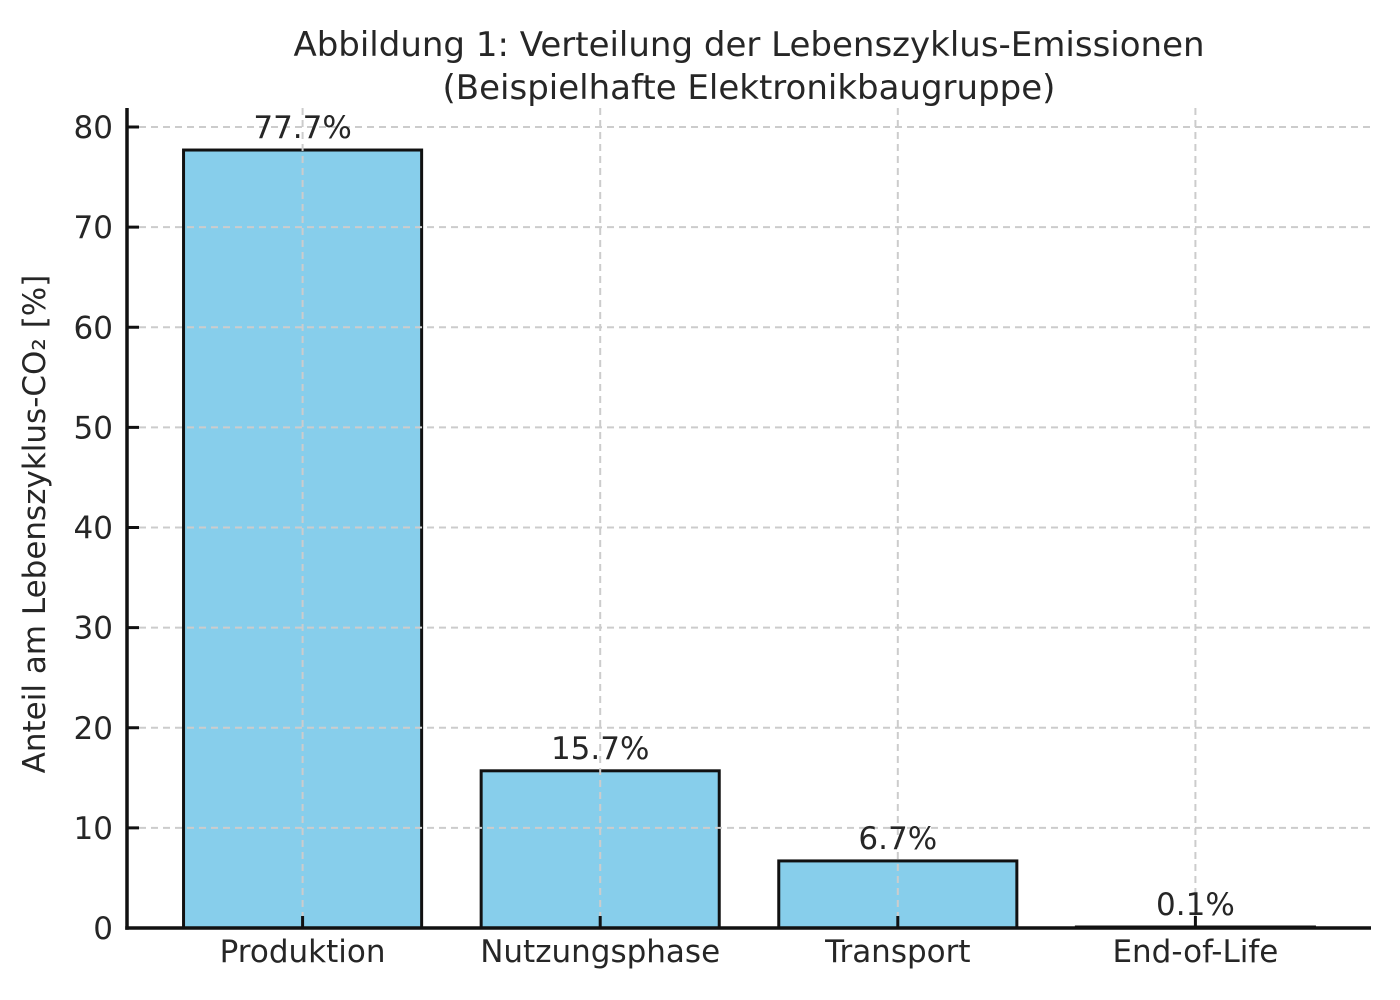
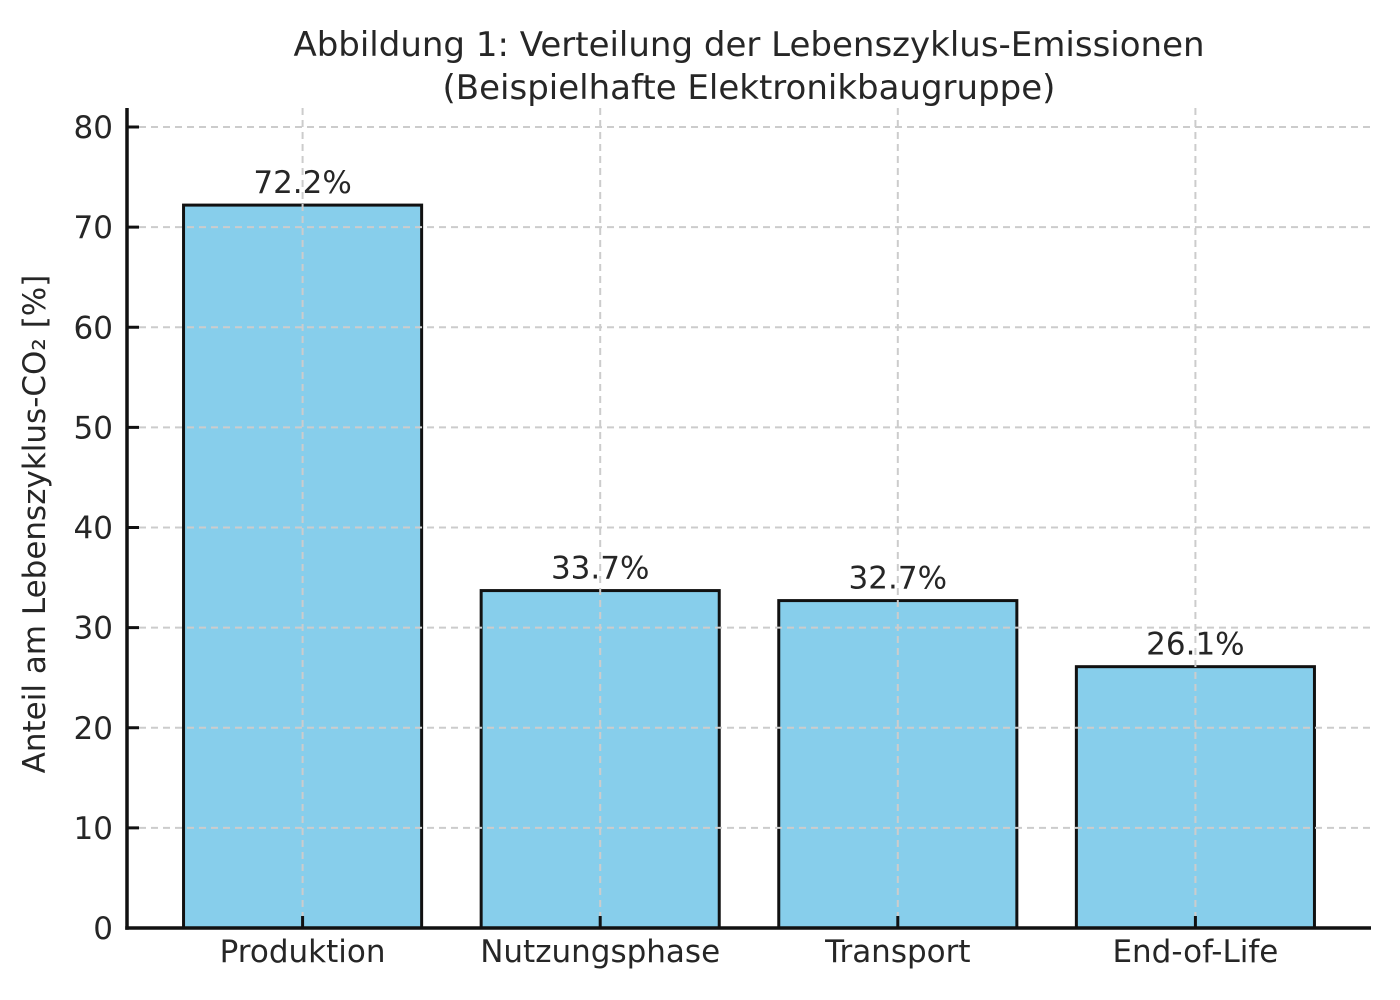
Produktion: 77.7% -> 72.2%
Nutzungsphase: 15.7% -> 33.7%
Transport: 6.7% -> 32.7%
End-of-Life: 0.1% -> 26.1%
